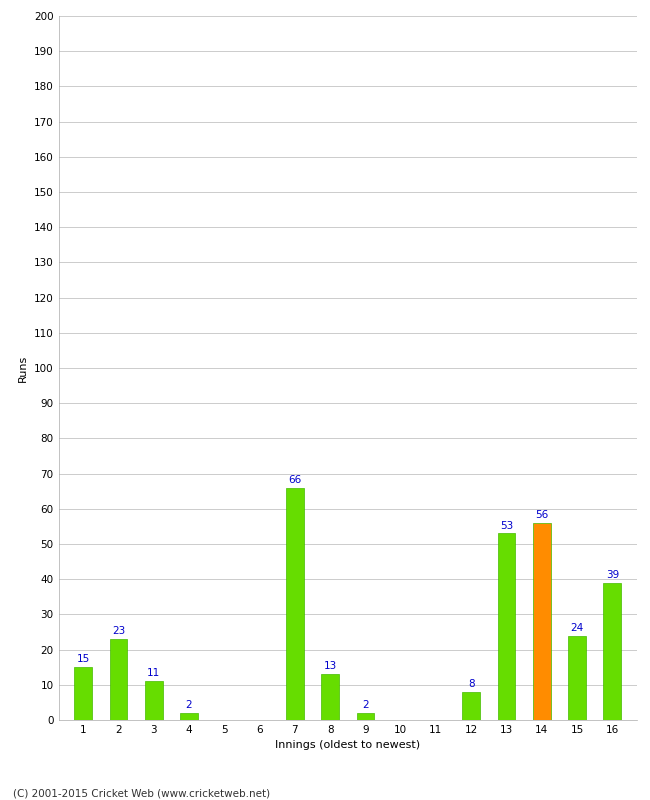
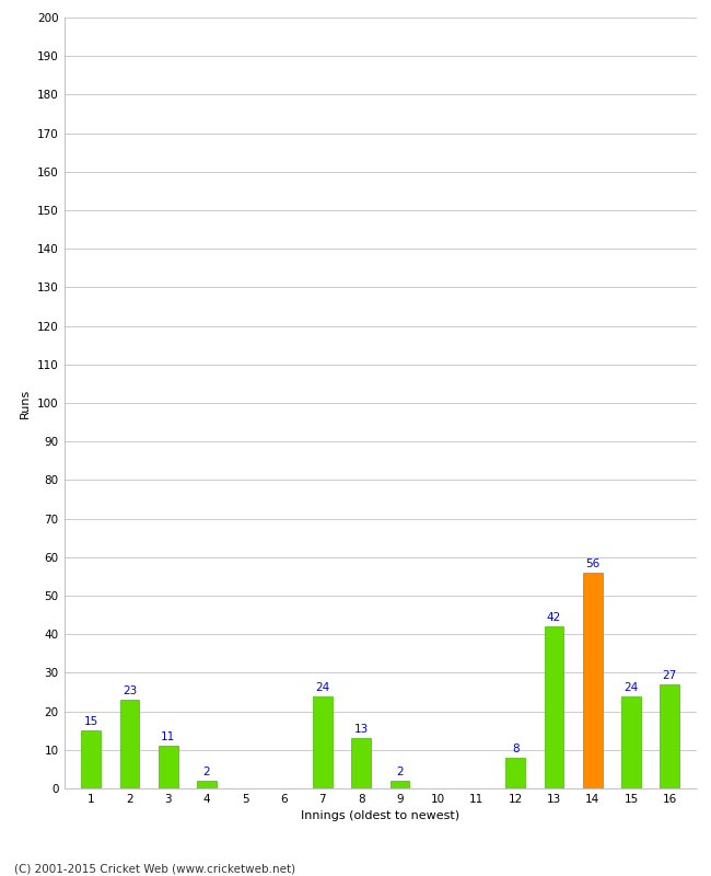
7: 66 -> 24
13: 53 -> 42
16: 39 -> 27
